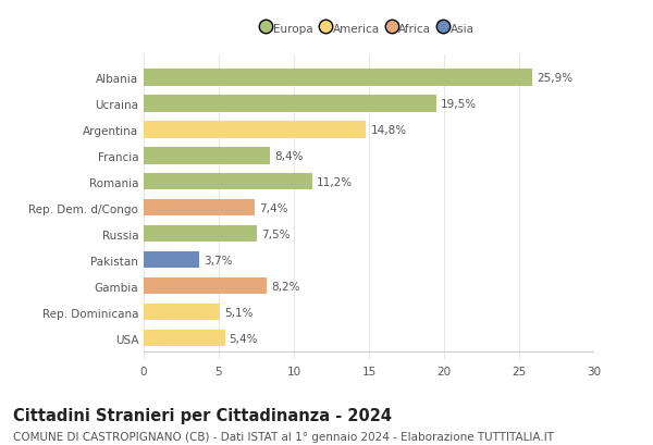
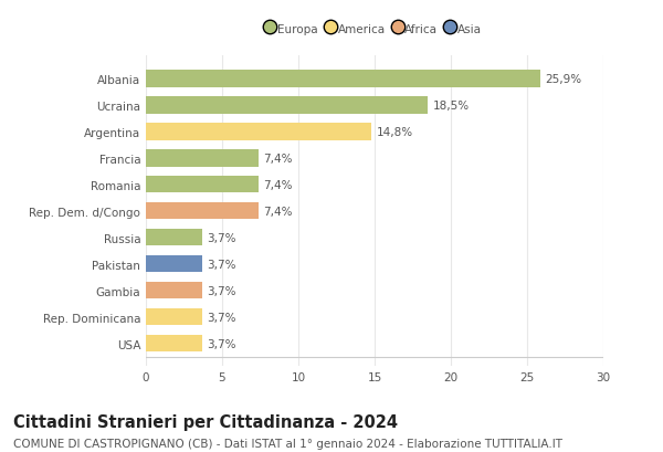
Ucraina: 19,5% -> 18,5%
Francia: 8,4% -> 7,4%
Romania: 11,2% -> 7,4%
Russia: 7,5% -> 3,7%
Gambia: 8,2% -> 3,7%
Rep. Dominicana: 5,1% -> 3,7%
USA: 5,4% -> 3,7%
